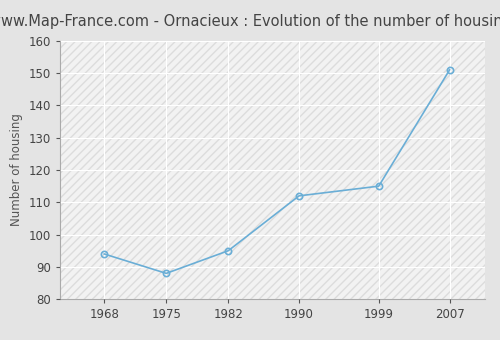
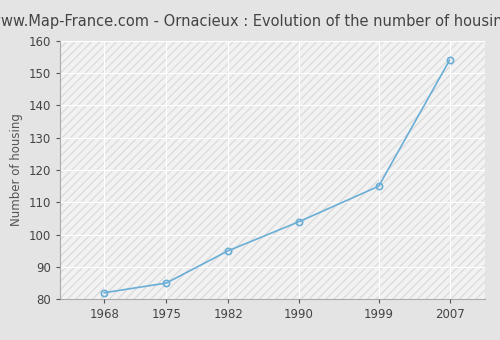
1968: 94 -> 82
1975: 88 -> 85
1990: 112 -> 104
2007: 151 -> 154
